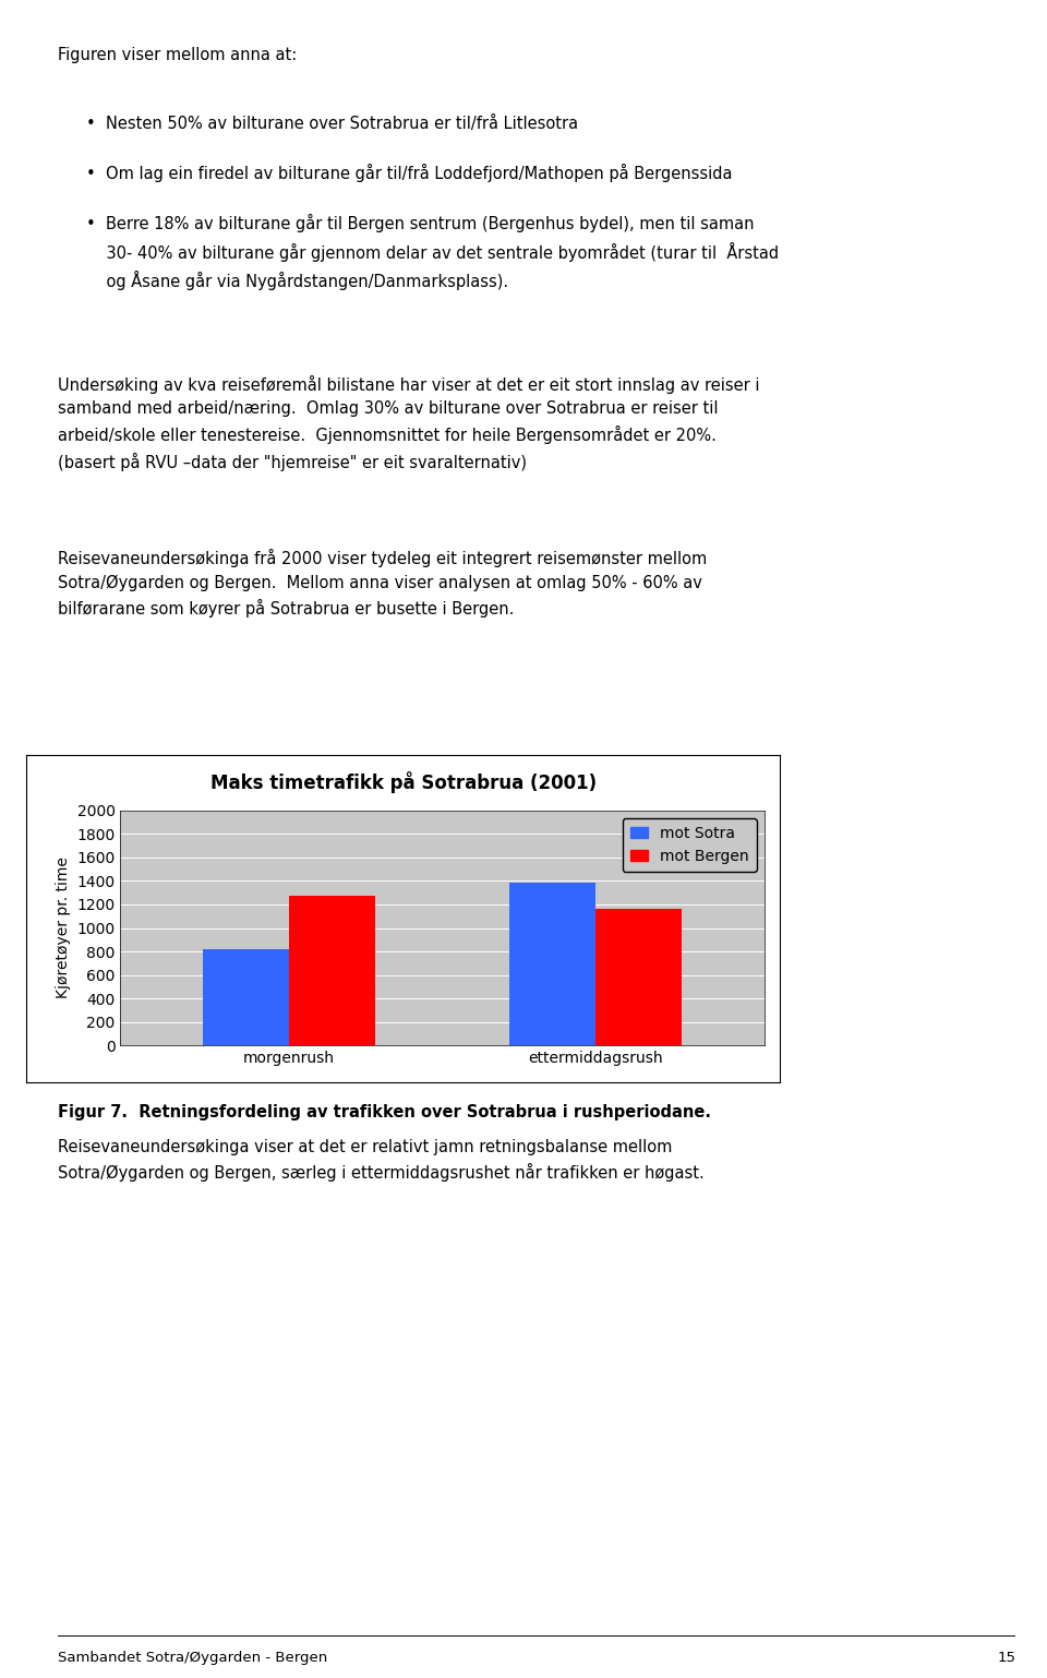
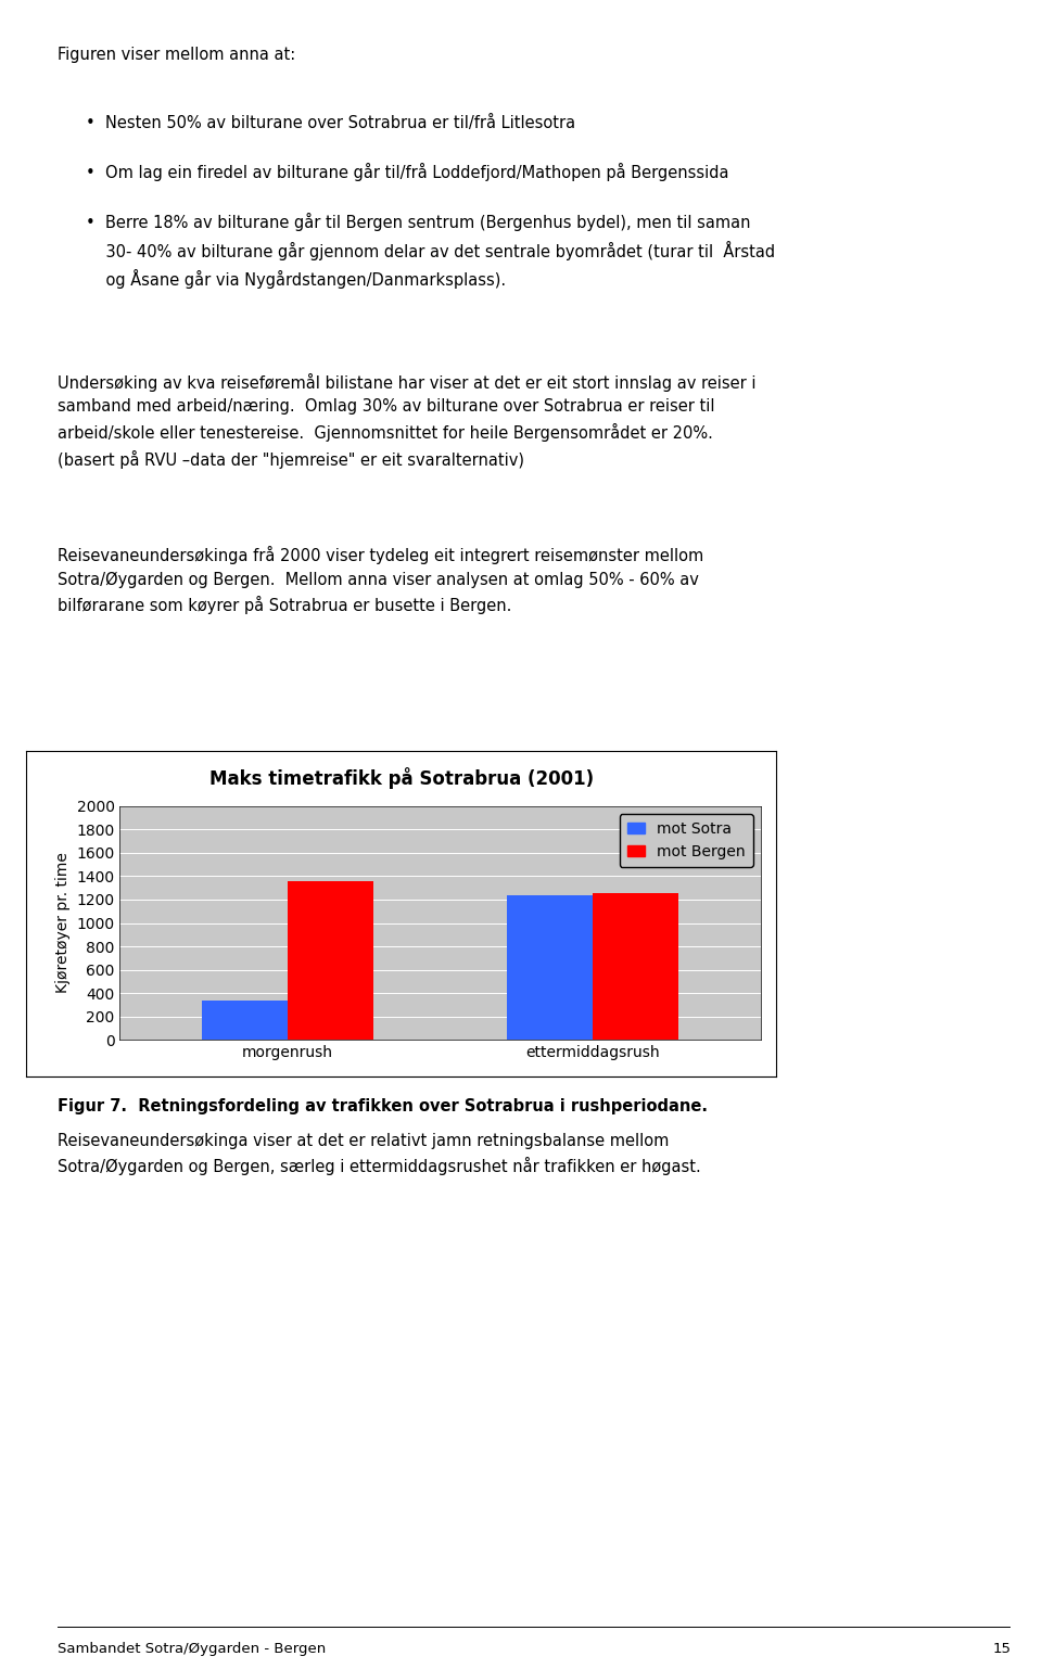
mot Sotra/morgenrush: 820 -> 340
mot Bergen/morgenrush: 1270 -> 1360
mot Sotra/ettermiddagsrush: 1390 -> 1240
mot Bergen/ettermiddagsrush: 1160 -> 1260
